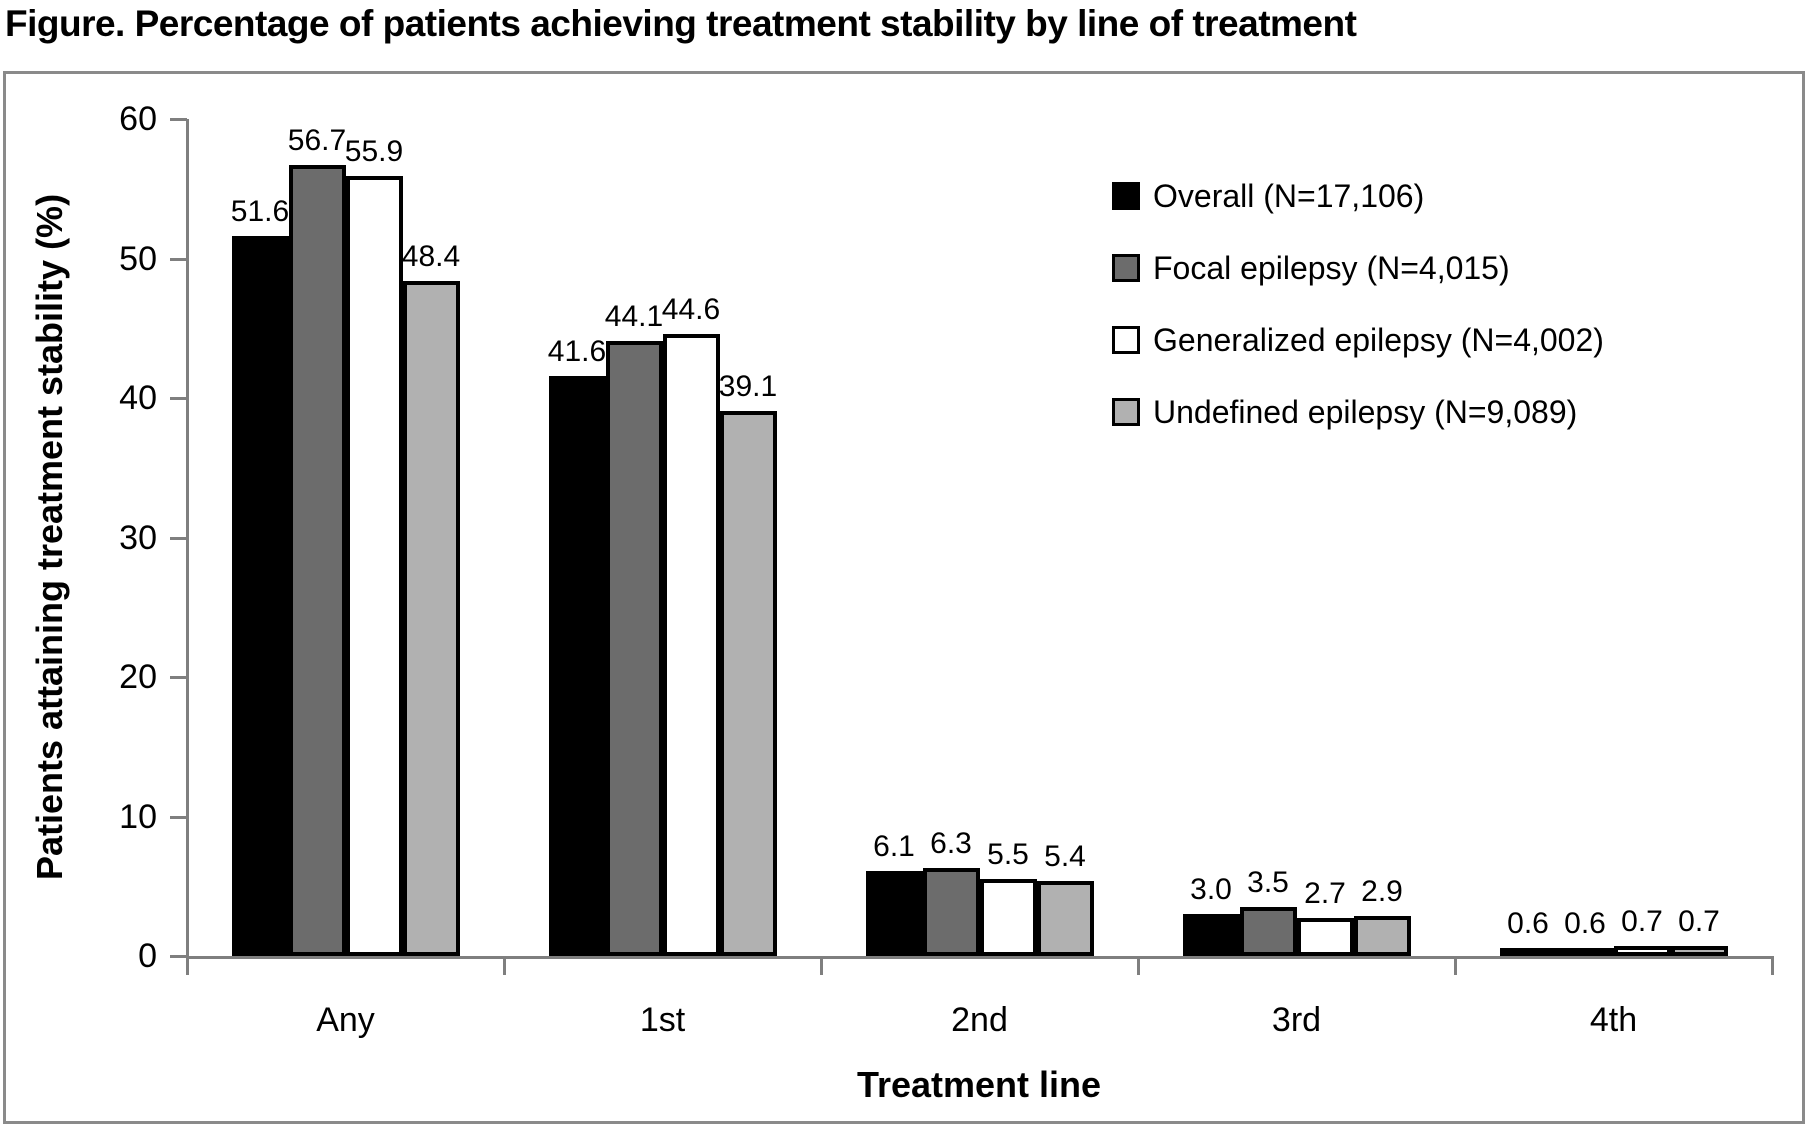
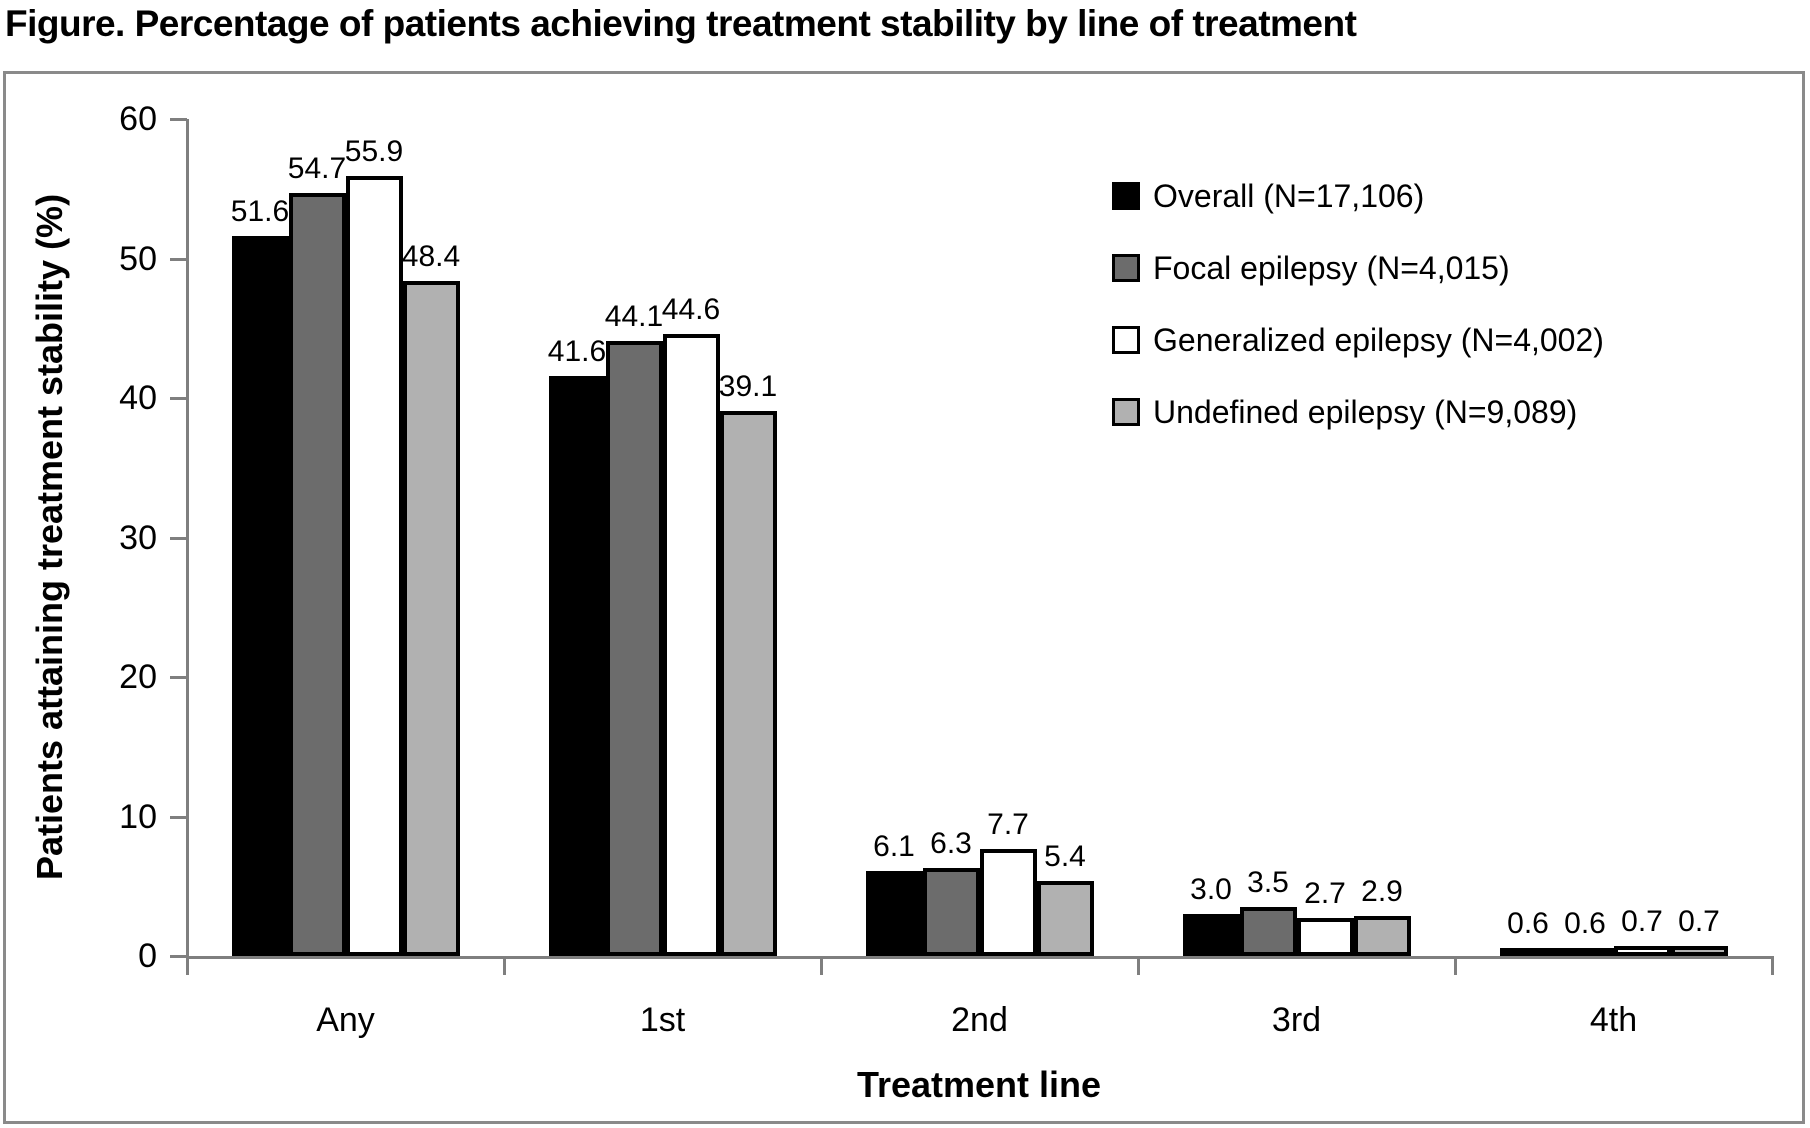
Focal epilepsy (N=4,015)/Any: 56.7 -> 54.7
Generalized epilepsy (N=4,002)/2nd: 5.5 -> 7.7
